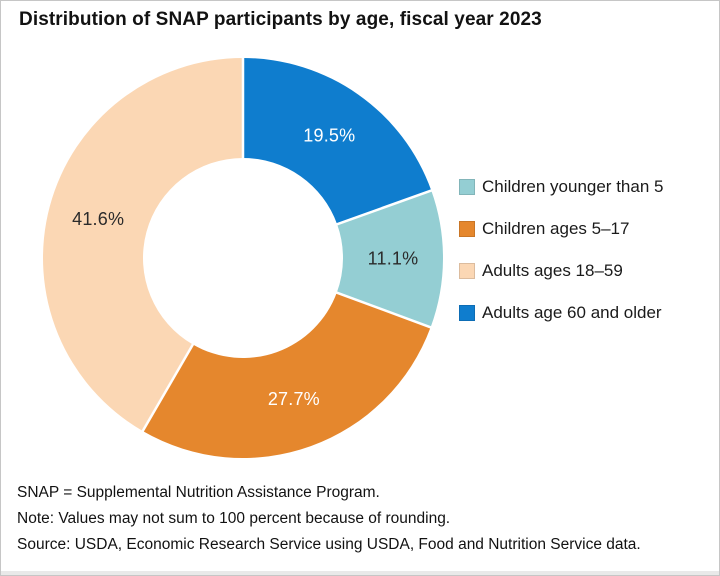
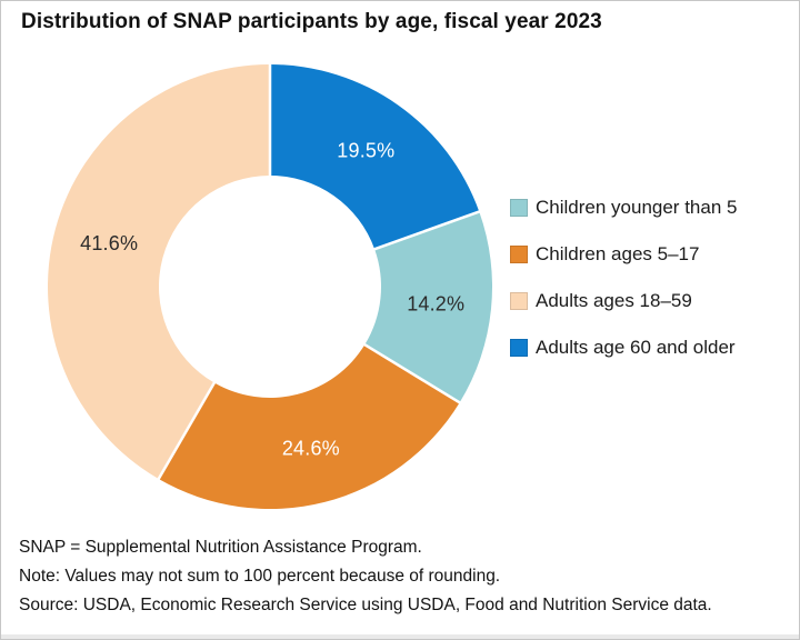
Children younger than 5: 11.1% -> 14.2%
Children ages 5–17: 27.7% -> 24.6%
